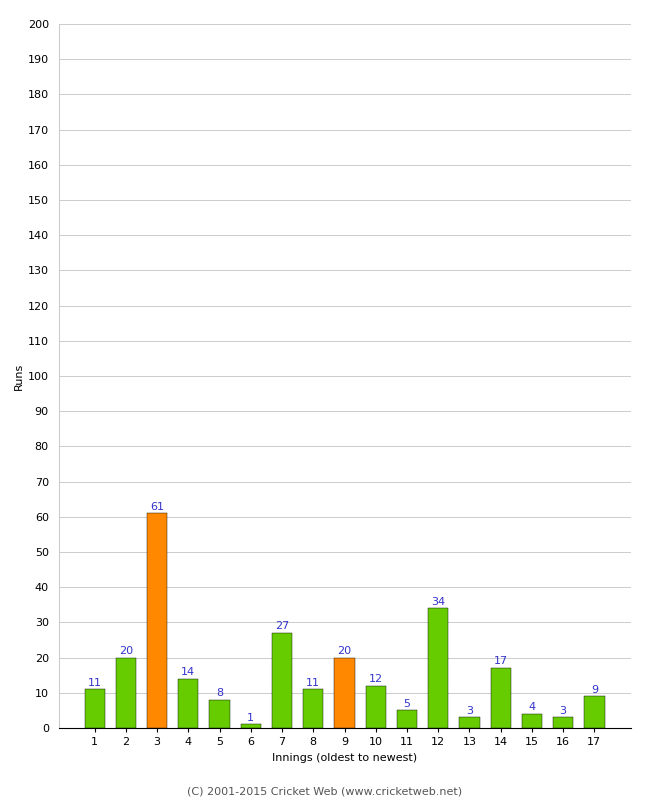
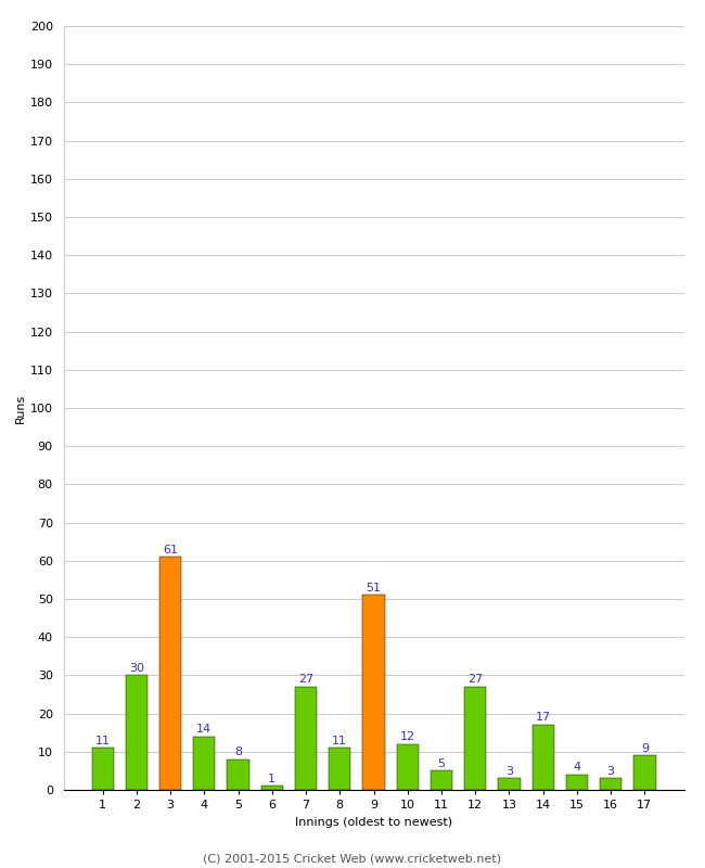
2: 20 -> 30
9: 20 -> 51
12: 34 -> 27
